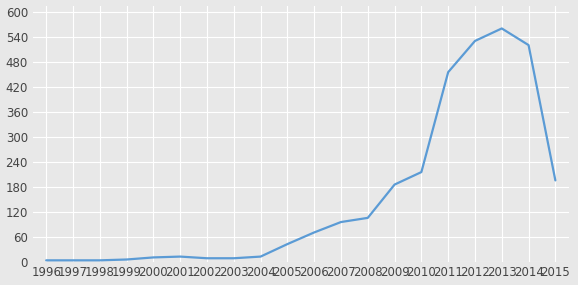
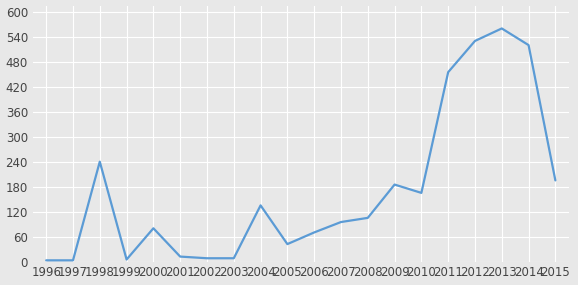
1998: 3 -> 240
2000: 10 -> 80
2004: 12 -> 135
2010: 215 -> 165
